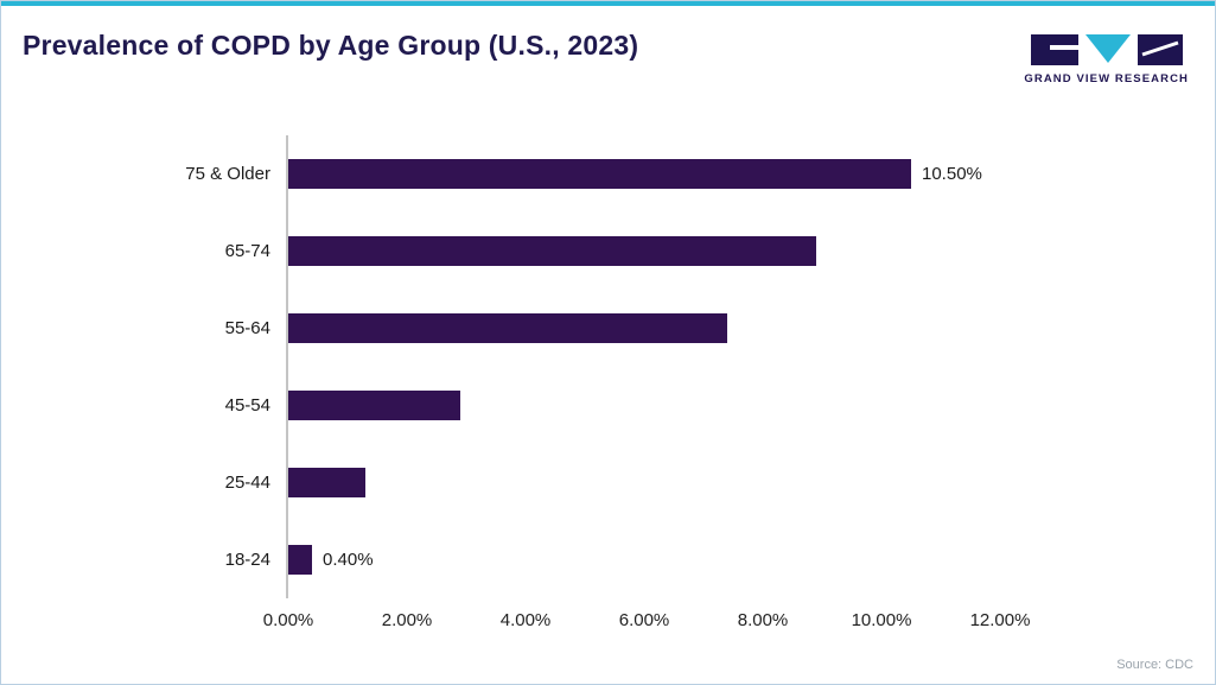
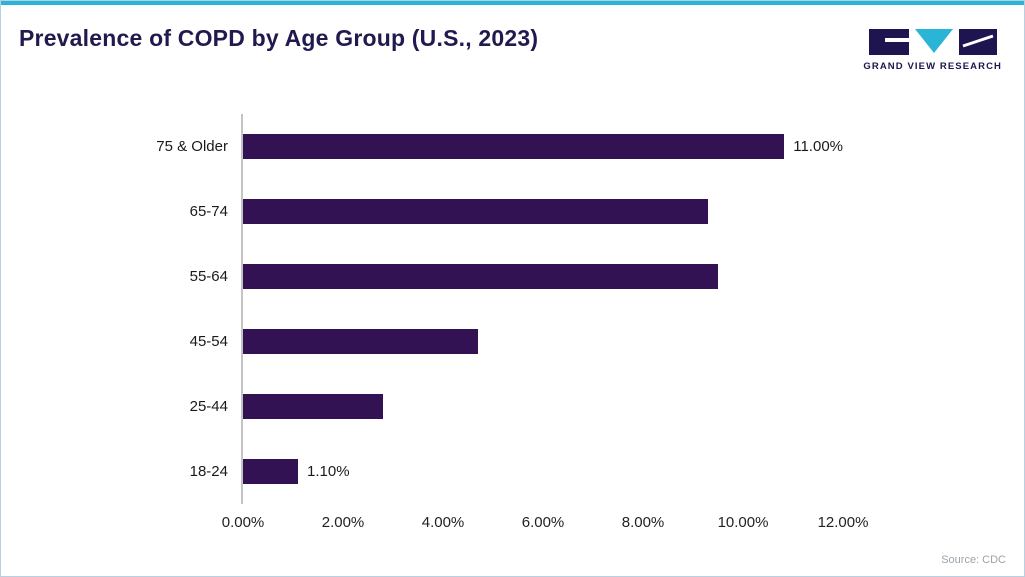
75 & Older: 10.50% -> 11.00%
65-74: 8.9% -> 9.3%
55-64: 7.4% -> 9.5%
45-54: 2.9% -> 4.7%
25-44: 1.3% -> 2.8%
18-24: 0.40% -> 1.10%
